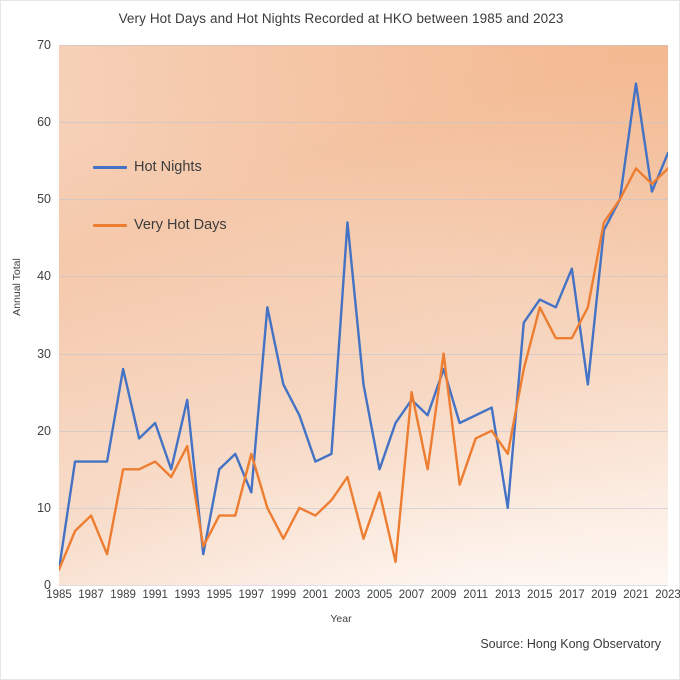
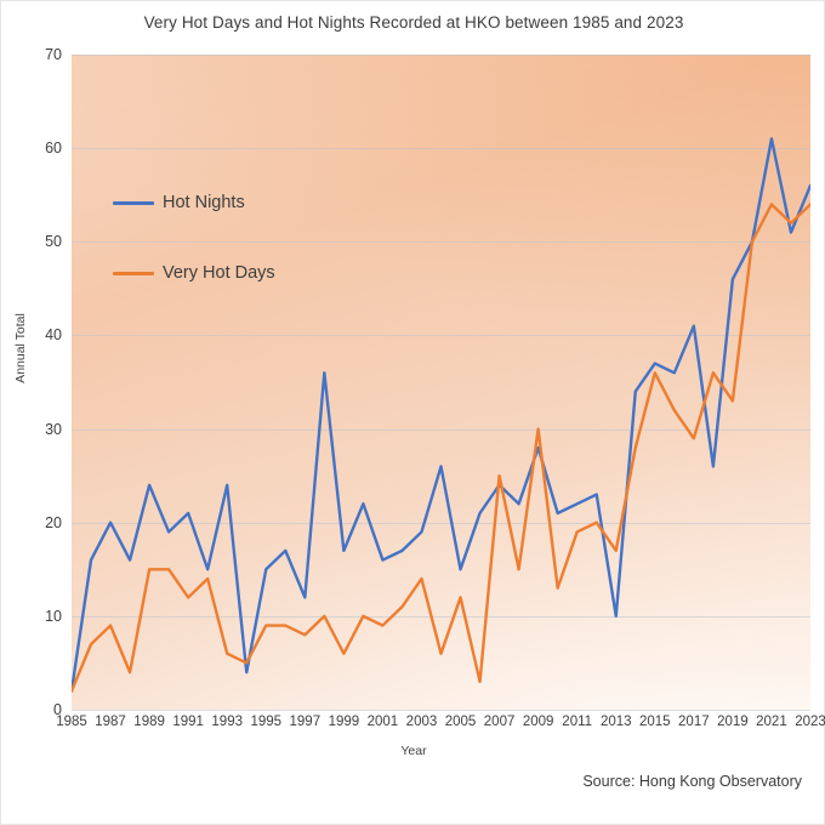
Hot Nights/1987: 16 -> 20
Hot Nights/1989: 28 -> 24
Very Hot Days/1991: 16 -> 12
Very Hot Days/1993: 18 -> 6
Very Hot Days/1997: 17 -> 8
Hot Nights/1999: 26 -> 17
Hot Nights/2003: 47 -> 19
Very Hot Days/2017: 32 -> 29
Very Hot Days/2019: 47 -> 33
Hot Nights/2021: 65 -> 61
